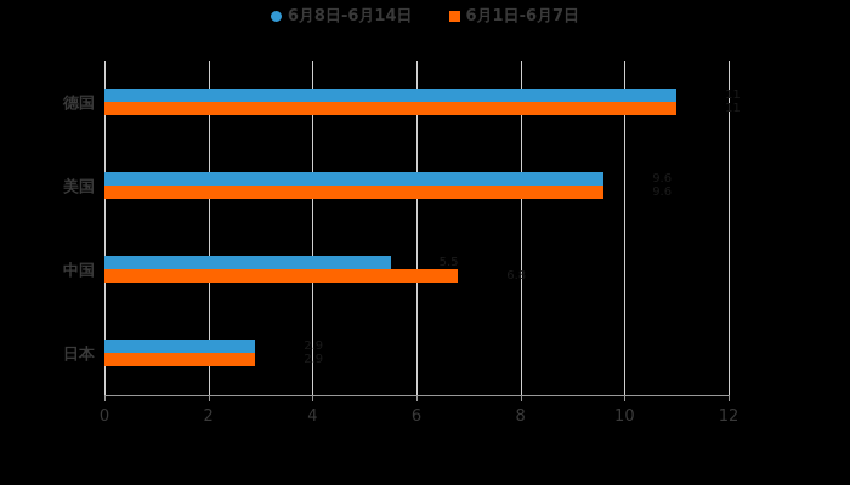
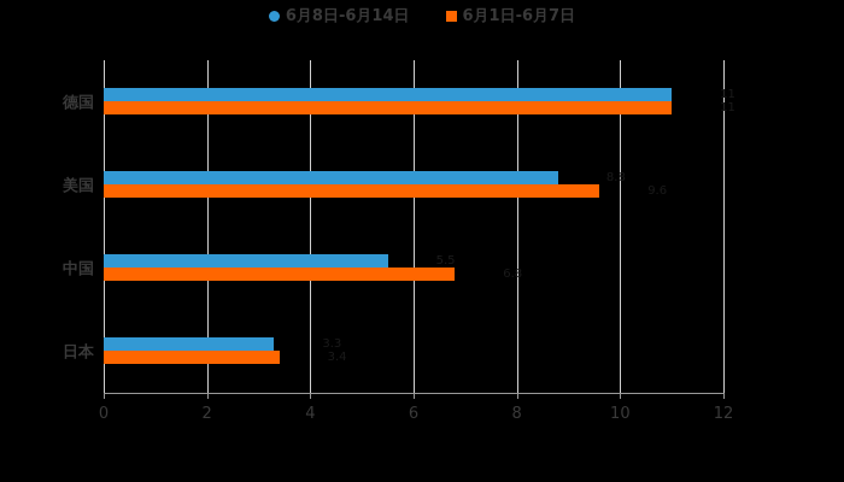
6月8日-6月14日/美国: 9.6 -> 8.8
6月8日-6月14日/日本: 2.9 -> 3.3
6月1日-6月7日/日本: 2.9 -> 3.4
